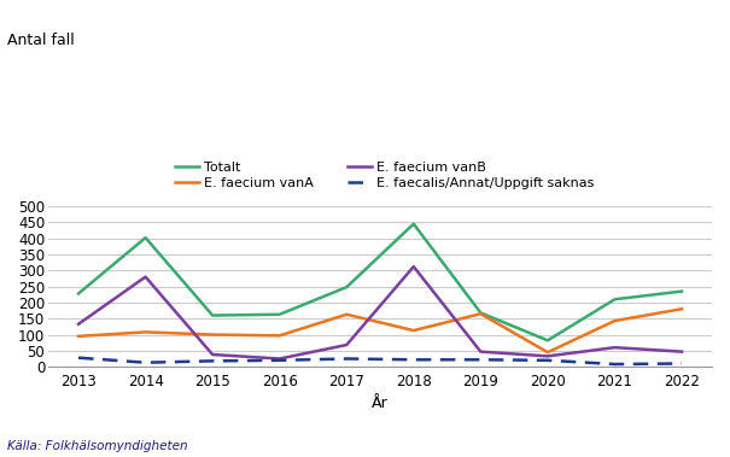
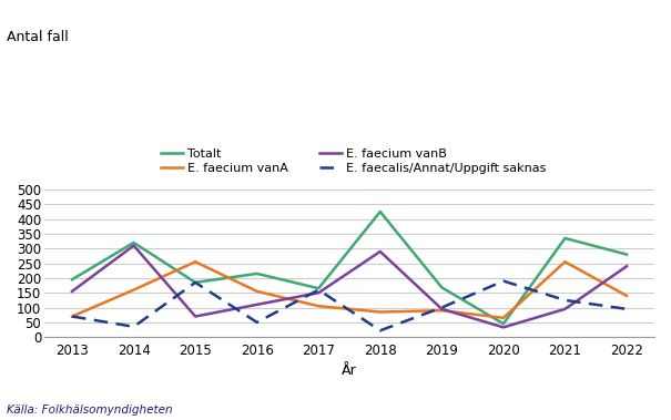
Totalt/2013: 228 -> 195
E. faecium vanA/2013: 95 -> 70
E. faecium vanB/2013: 133 -> 155
E. faecalis/Annat/Uppgift saknas/2013: 28 -> 70
Totalt/2014: 402 -> 320
E. faecium vanA/2014: 108 -> 160
E. faecium vanB/2014: 280 -> 310
E. faecalis/Annat/Uppgift saknas/2014: 13 -> 35
Totalt/2015: 160 -> 185
E. faecium vanA/2015: 100 -> 255
E. faecium vanB/2015: 38 -> 70
E. faecalis/Annat/Uppgift saknas/2015: 18 -> 185
Totalt/2016: 163 -> 215
E. faecium vanA/2016: 97 -> 155
E. faecium vanB/2016: 25 -> 110
E. faecalis/Annat/Uppgift saknas/2016: 20 -> 50
Totalt/2017: 248 -> 165
E. faecium vanA/2017: 163 -> 105
E. faecium vanB/2017: 68 -> 150
E. faecalis/Annat/Uppgift saknas/2017: 25 -> 160
Totalt/2018: 445 -> 425
E. faecium vanA/2018: 113 -> 85
E. faecium vanB/2018: 312 -> 290
E. faecium vanA/2019: 165 -> 90
E. faecium vanB/2019: 47 -> 95
E. faecalis/Annat/Uppgift saknas/2019: 22 -> 100
Totalt/2020: 82 -> 45
E. faecium vanA/2020: 45 -> 65
E. faecalis/Annat/Uppgift saknas/2020: 20 -> 190
Totalt/2021: 210 -> 335
E. faecium vanA/2021: 143 -> 255
E. faecium vanB/2021: 60 -> 95
E. faecalis/Annat/Uppgift saknas/2021: 8 -> 125
Totalt/2022: 235 -> 280
E. faecium vanA/2022: 180 -> 140
E. faecium vanB/2022: 47 -> 240
E. faecalis/Annat/Uppgift saknas/2022: 10 -> 95
